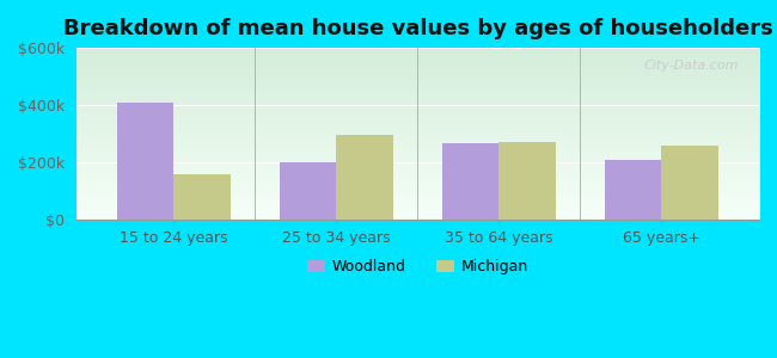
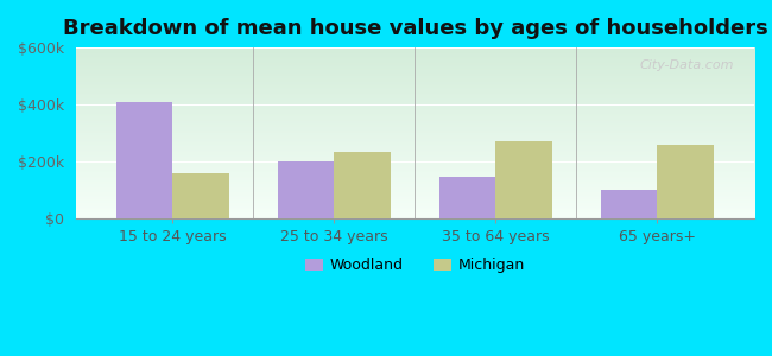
Michigan/25 to 34 years: $295k -> $235k
Woodland/35 to 64 years: $265k -> $145k
Woodland/65 years+: $210k -> $100k
